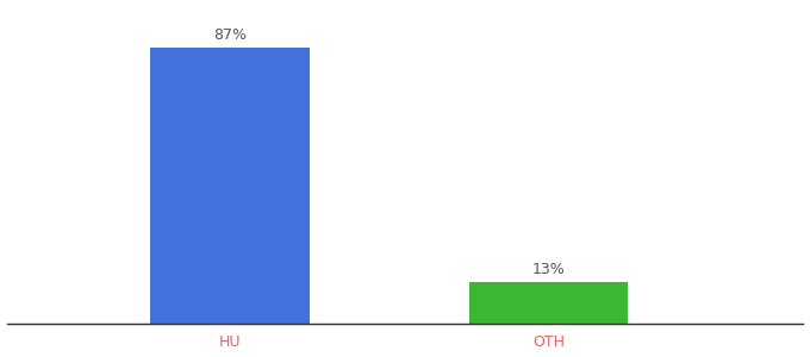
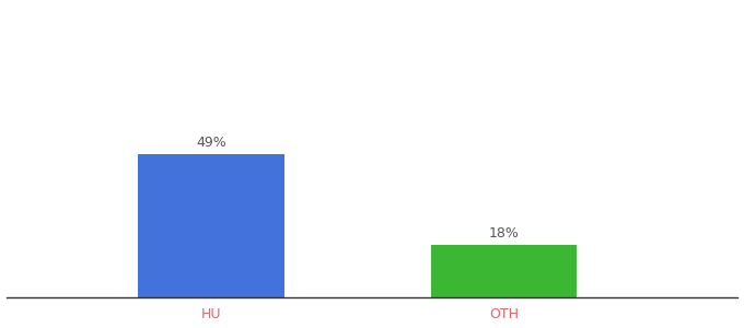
HU: 87% -> 49%
OTH: 13% -> 18%
